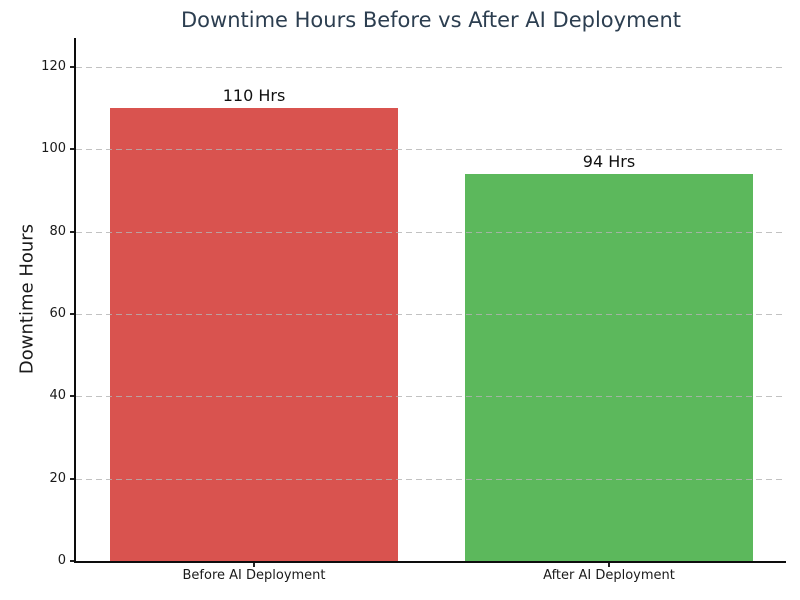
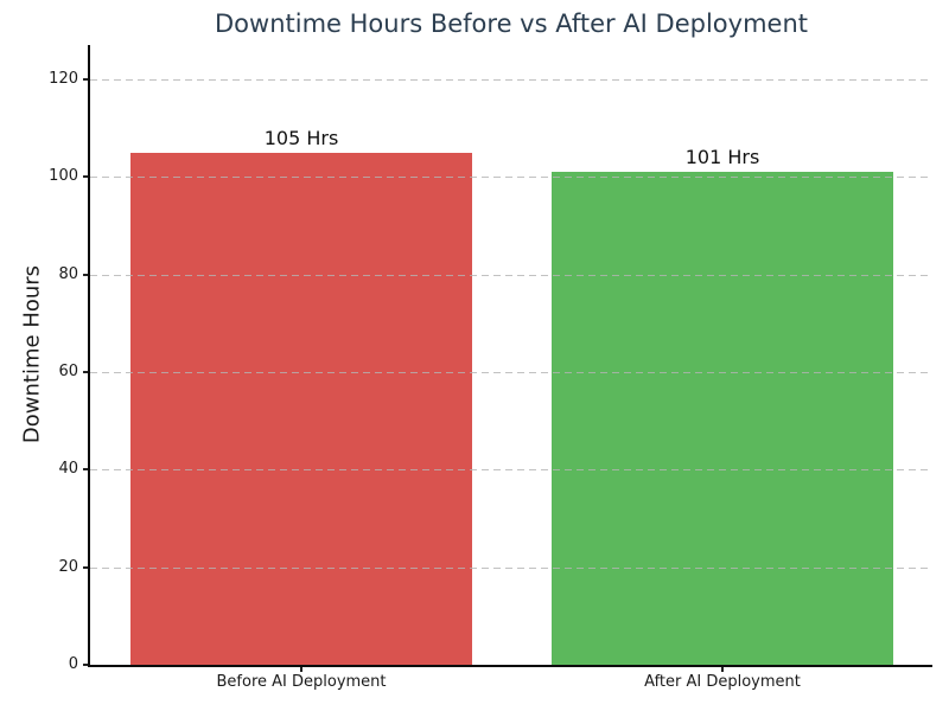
Before AI Deployment: 110 -> 105
After AI Deployment: 94 -> 101
